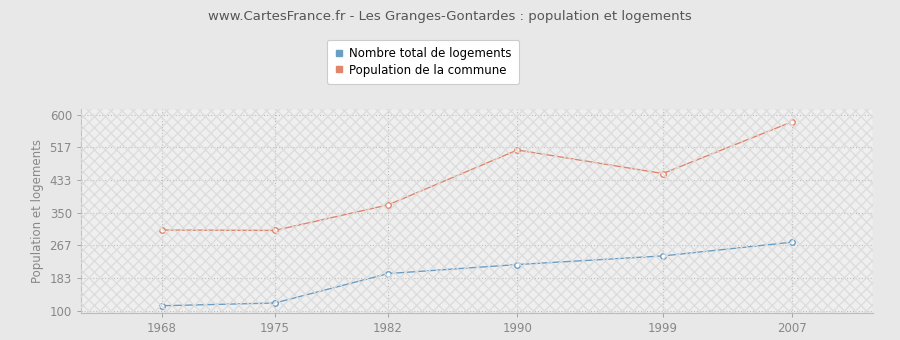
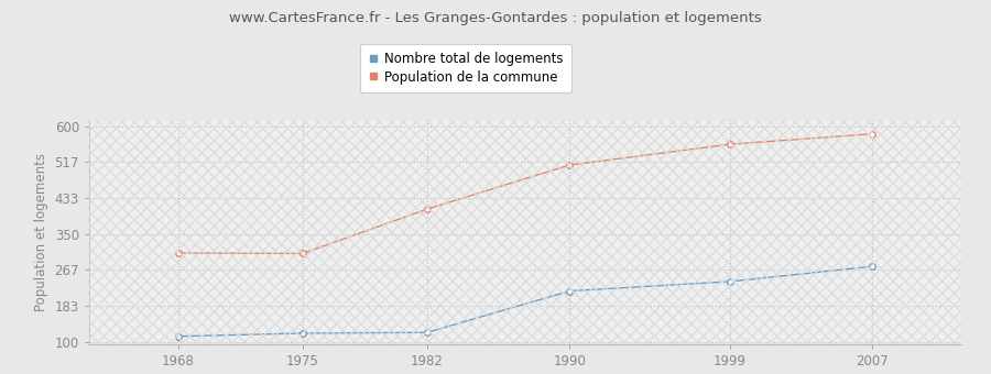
Nombre total de logements/1982: 195 -> 122
Population de la commune/1982: 370 -> 408
Population de la commune/1999: 450 -> 558
